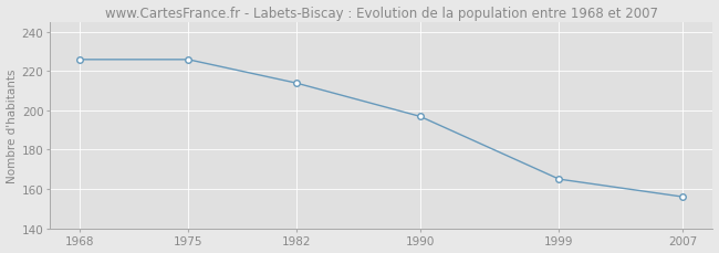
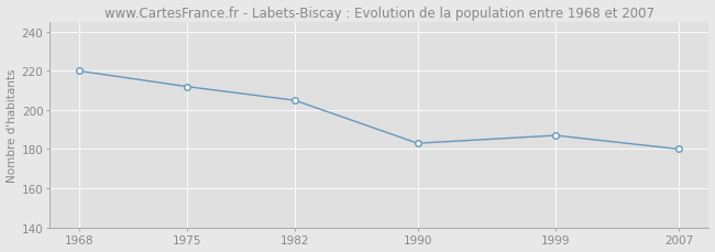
1968: 226 -> 220
1975: 226 -> 212
1982: 214 -> 205
1990: 197 -> 183
1999: 165 -> 187
2007: 156 -> 180
